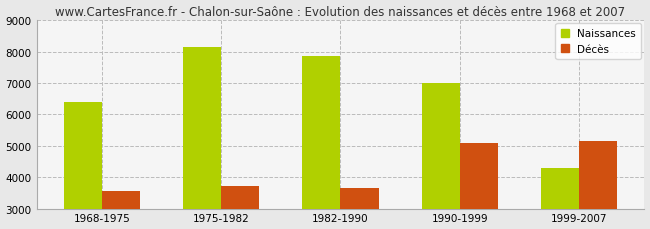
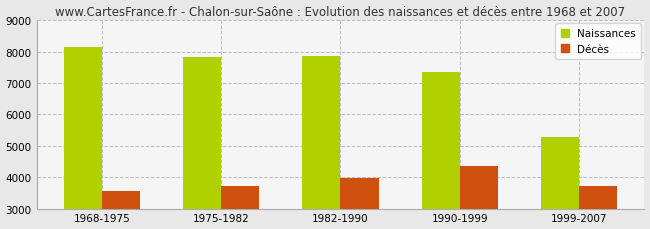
Naissances/1968-1975: 6400 -> 8150
Naissances/1975-1982: 8150 -> 7820
Décès/1982-1990: 3650 -> 3960
Naissances/1990-1999: 7000 -> 7350
Décès/1990-1999: 5100 -> 4340
Naissances/1999-2007: 4300 -> 5280
Décès/1999-2007: 5150 -> 3720
